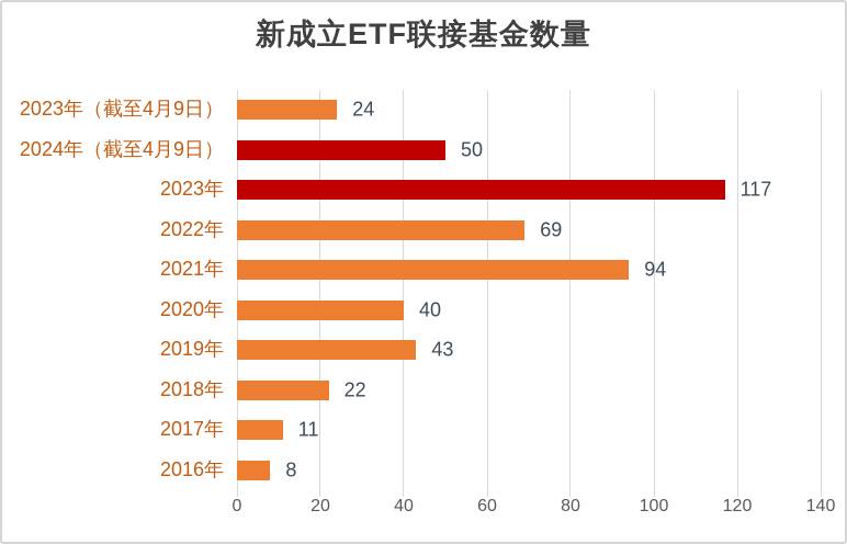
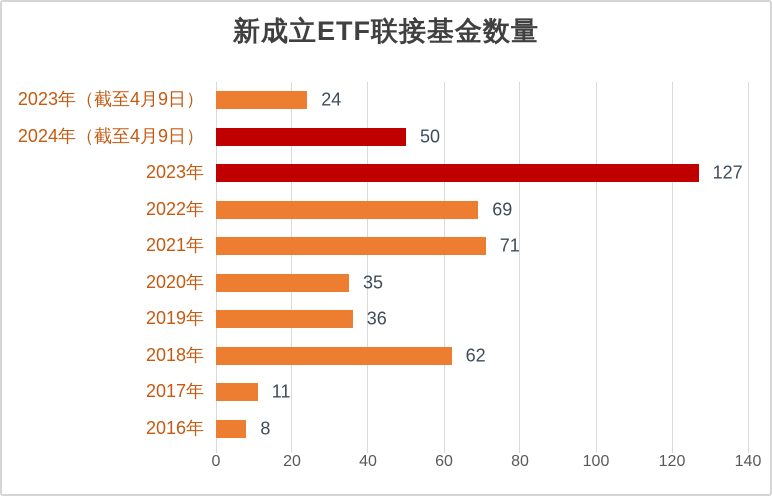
2023年: 117 -> 127
2021年: 94 -> 71
2020年: 40 -> 35
2019年: 43 -> 36
2018年: 22 -> 62
